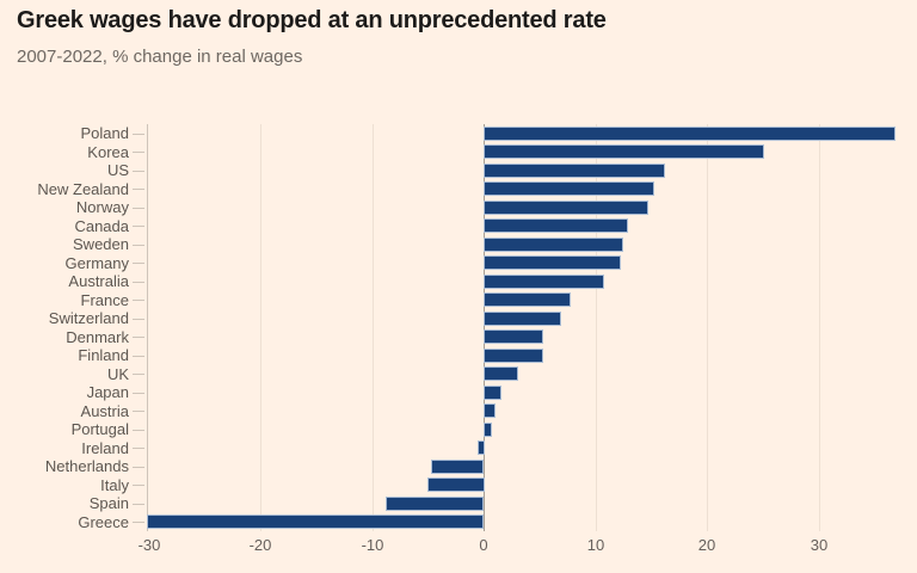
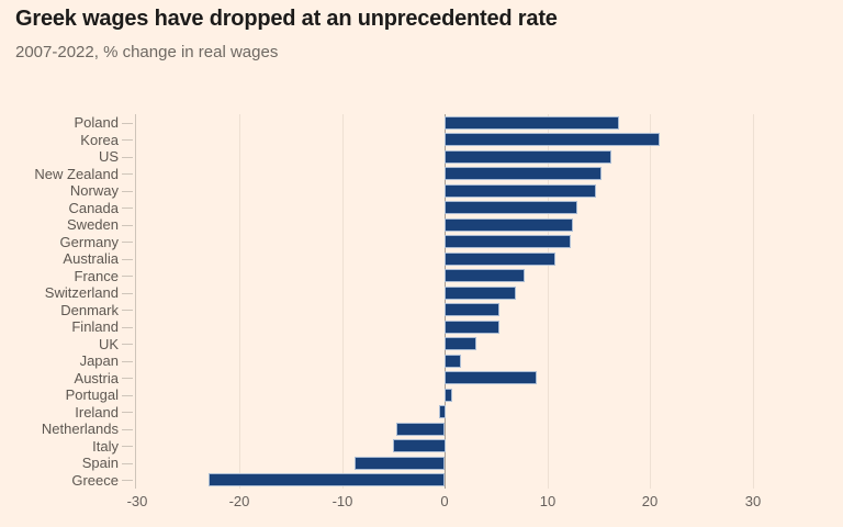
Poland: 37 -> 17
Korea: 25 -> 21
Austria: 1 -> 9
Greece: -30 -> -23
